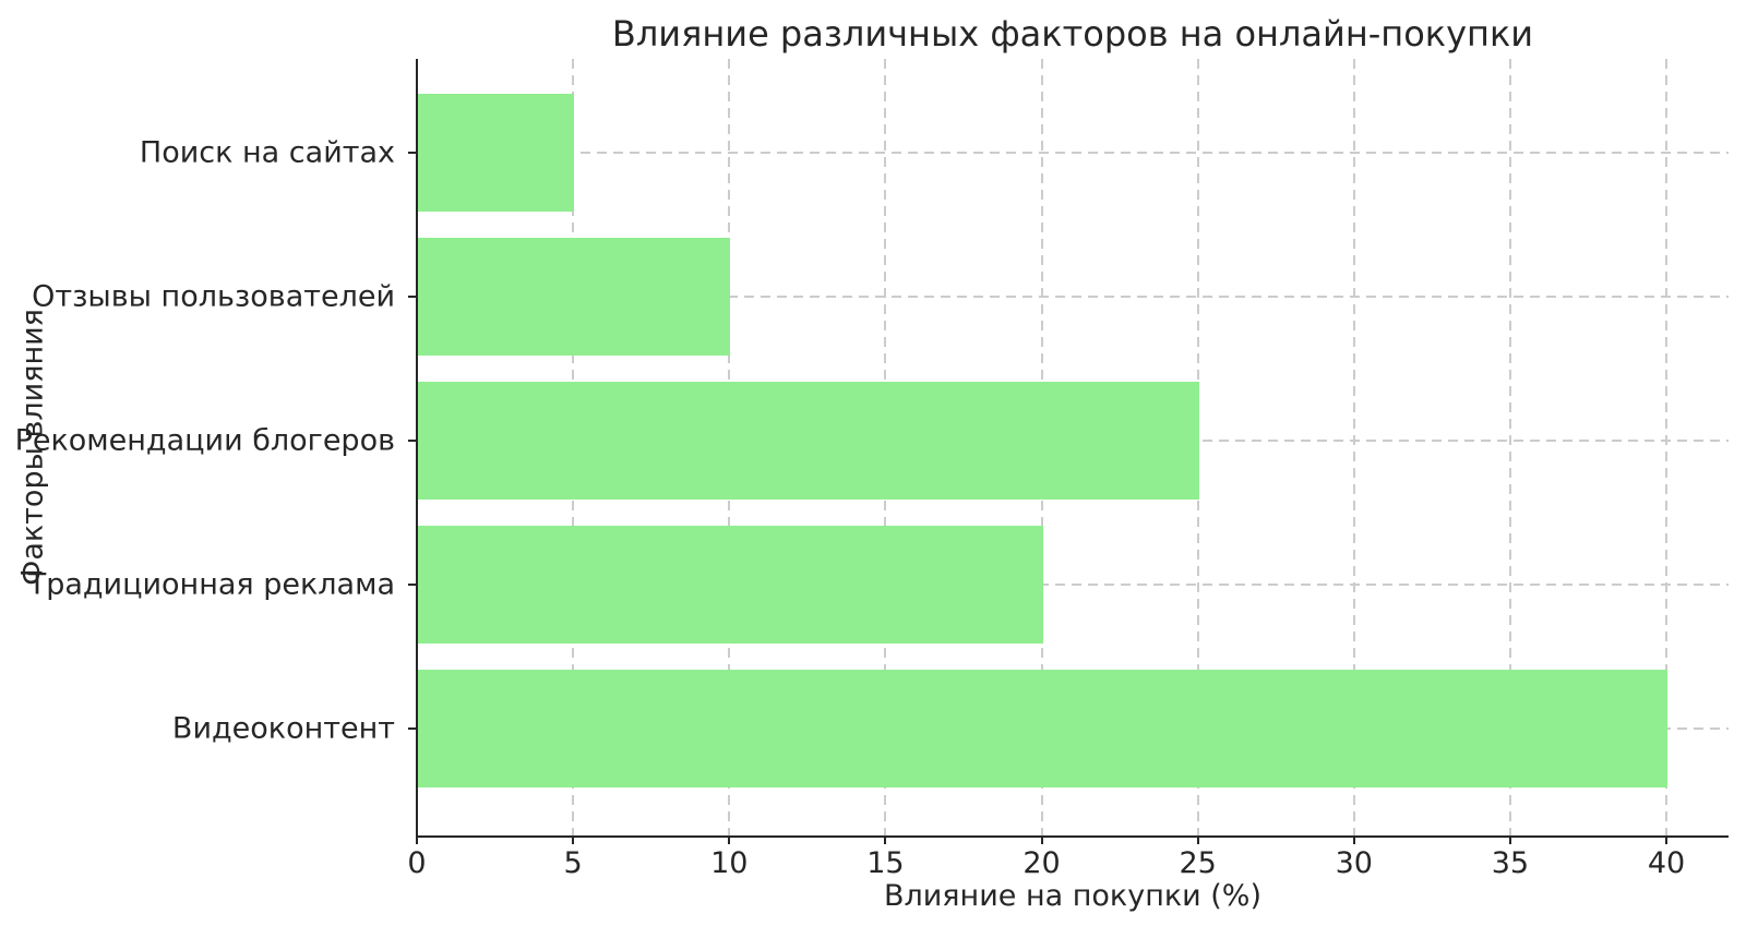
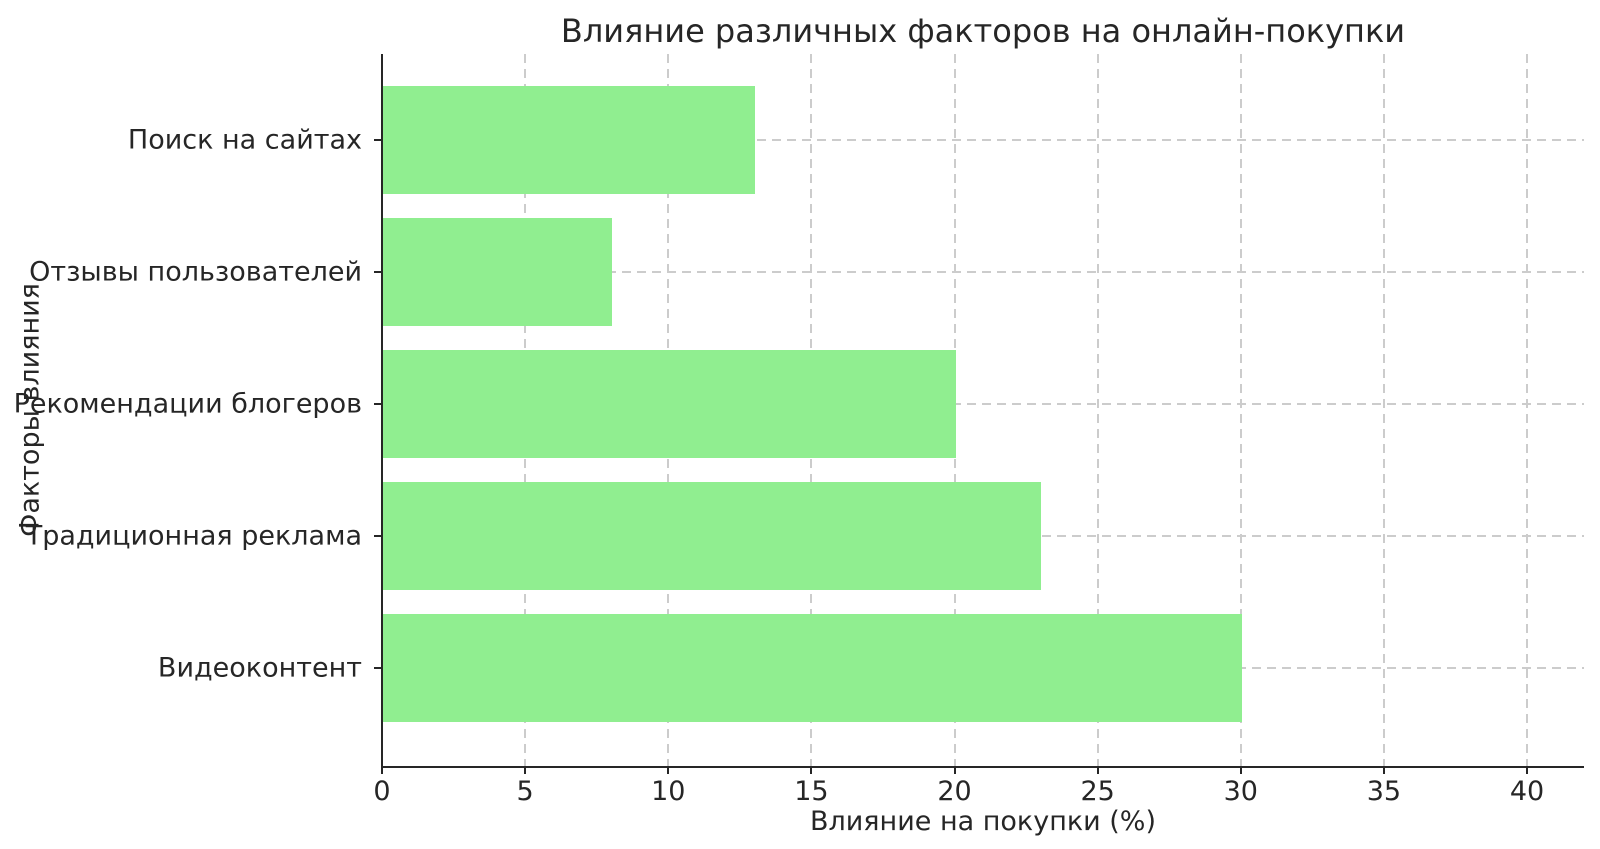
Поиск на сайтах: 5 -> 13
Отзывы пользователей: 10 -> 8
Рекомендации блогеров: 25 -> 20
Традиционная реклама: 20 -> 23
Видеоконтент: 40 -> 30
